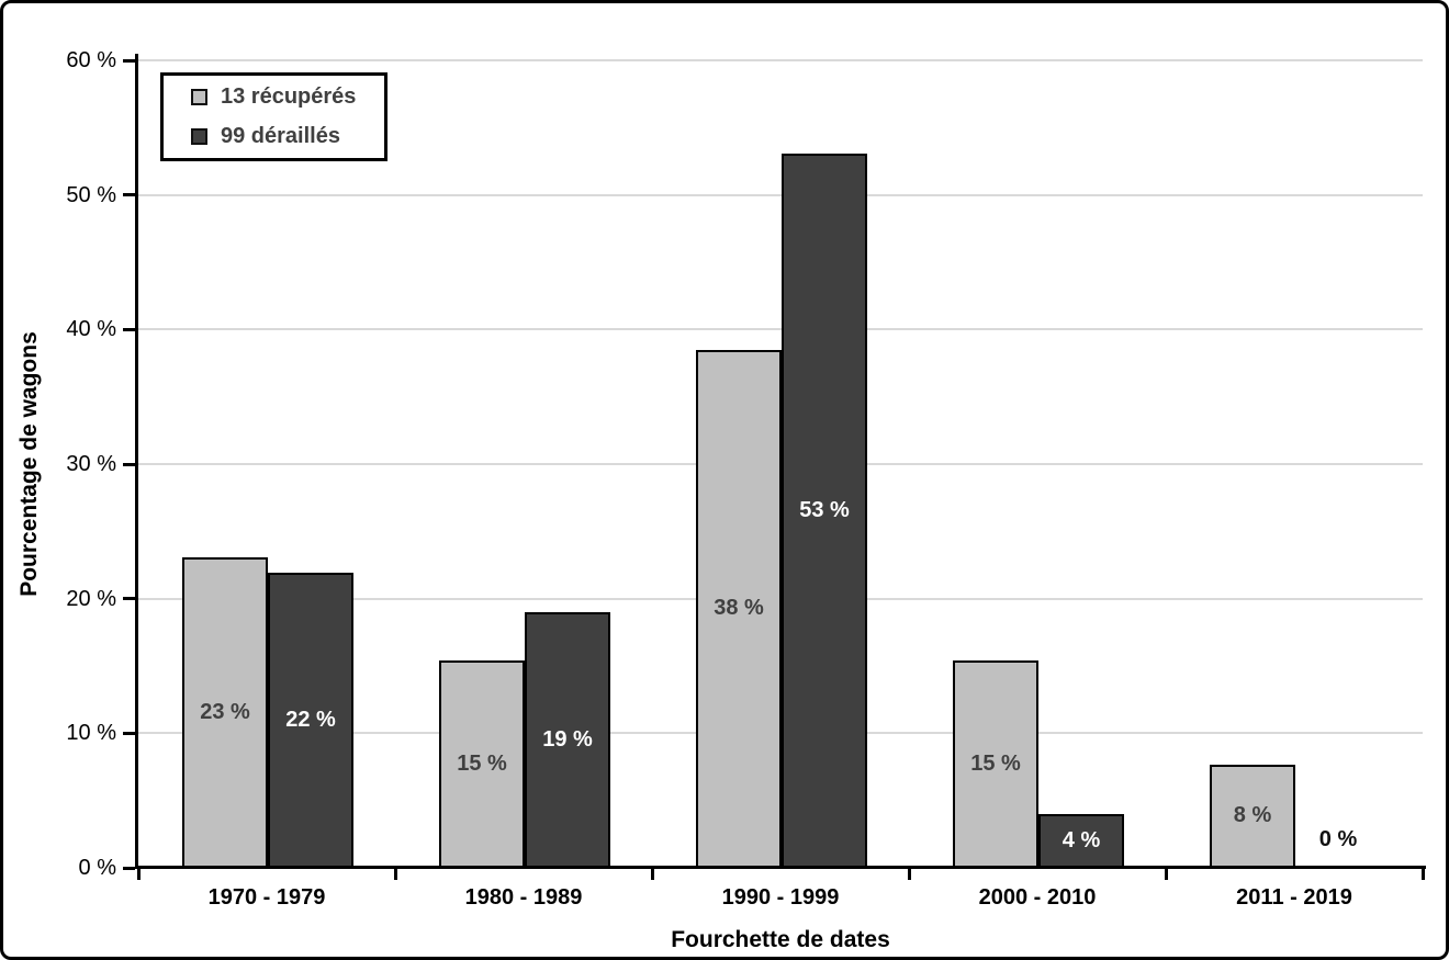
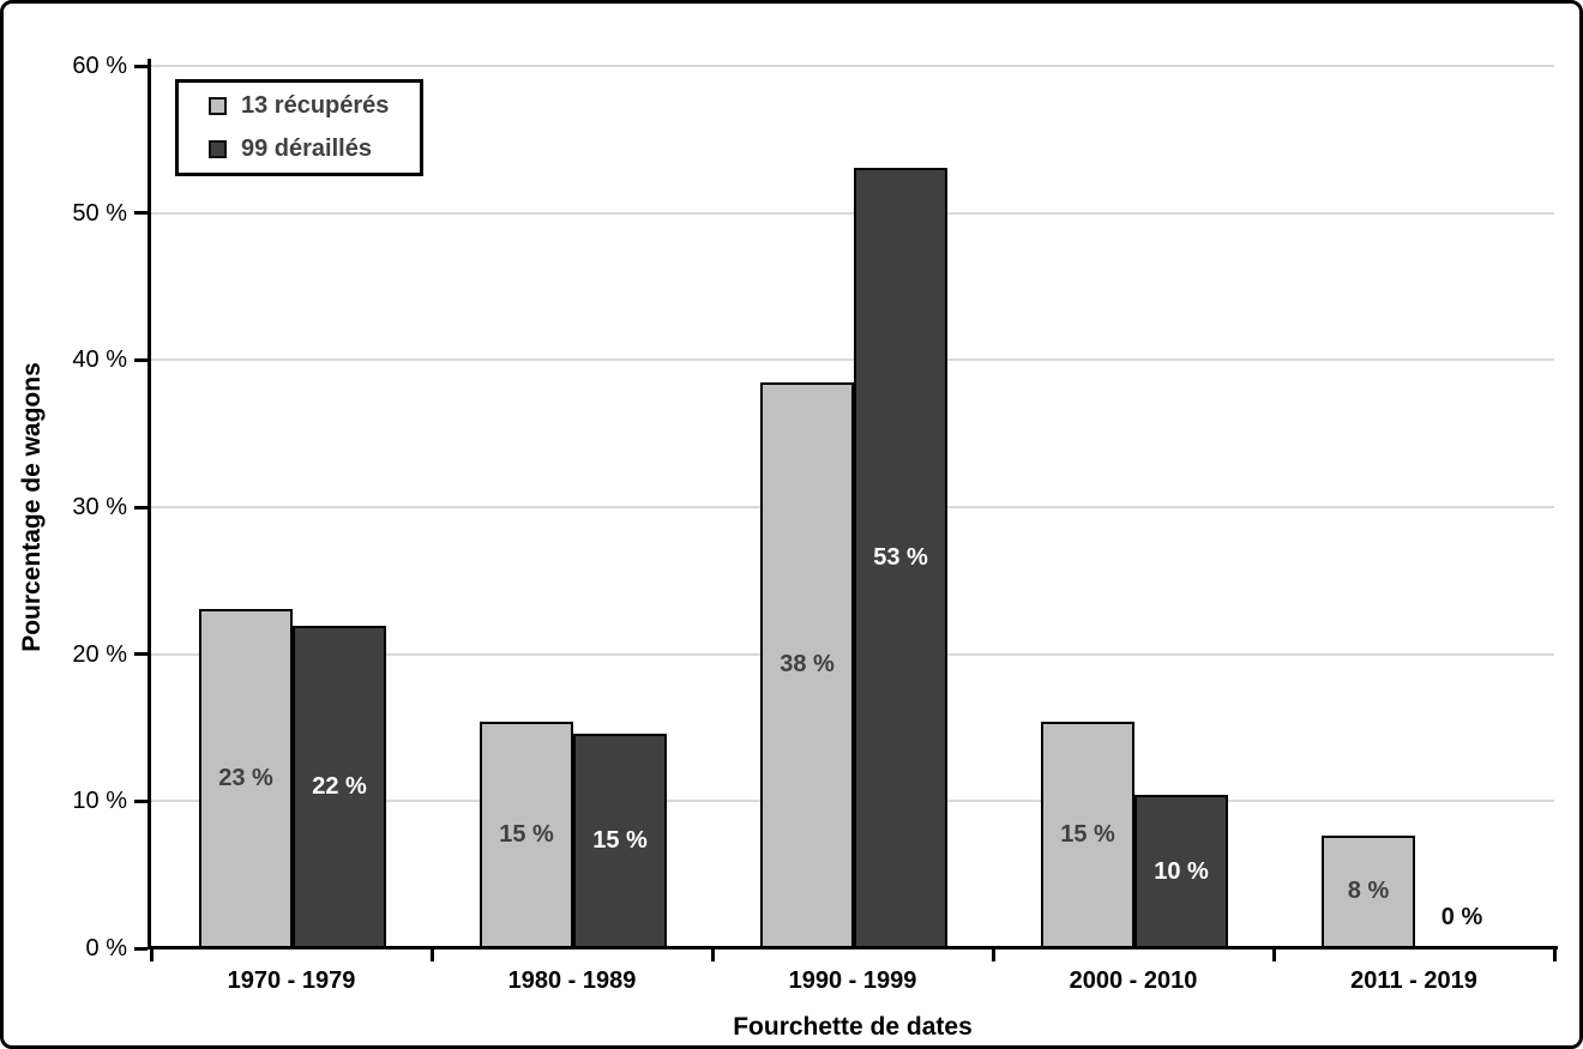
99 déraillés/1980 - 1989: 19 -> 15
99 déraillés/2000 - 2010: 4 -> 10
